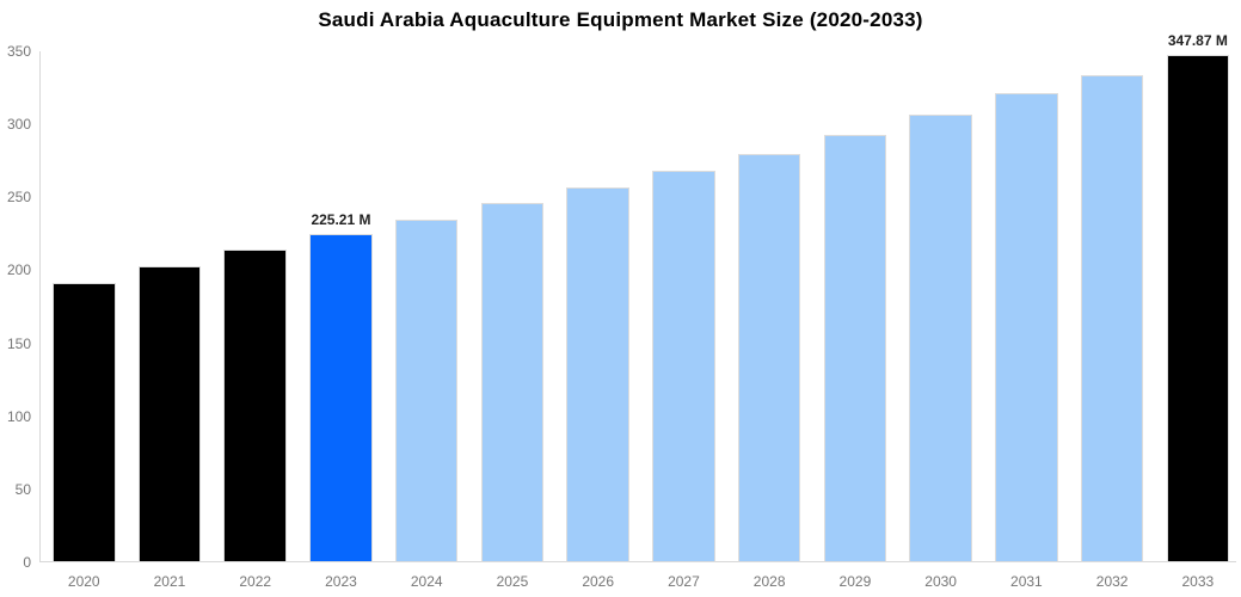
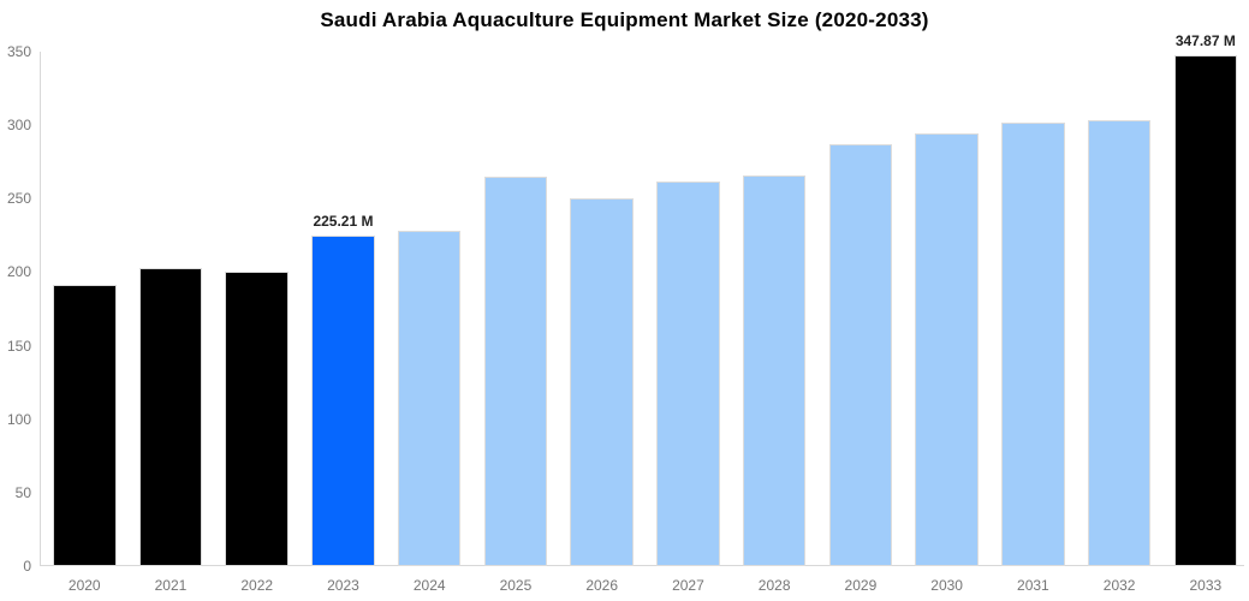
2022: 214 -> 200
2024: 235 -> 228
2025: 246 -> 265
2026: 257 -> 250
2027: 268 -> 262
2028: 280 -> 266
2029: 293 -> 287
2030: 307 -> 294
2031: 321 -> 302
2032: 334 -> 303
